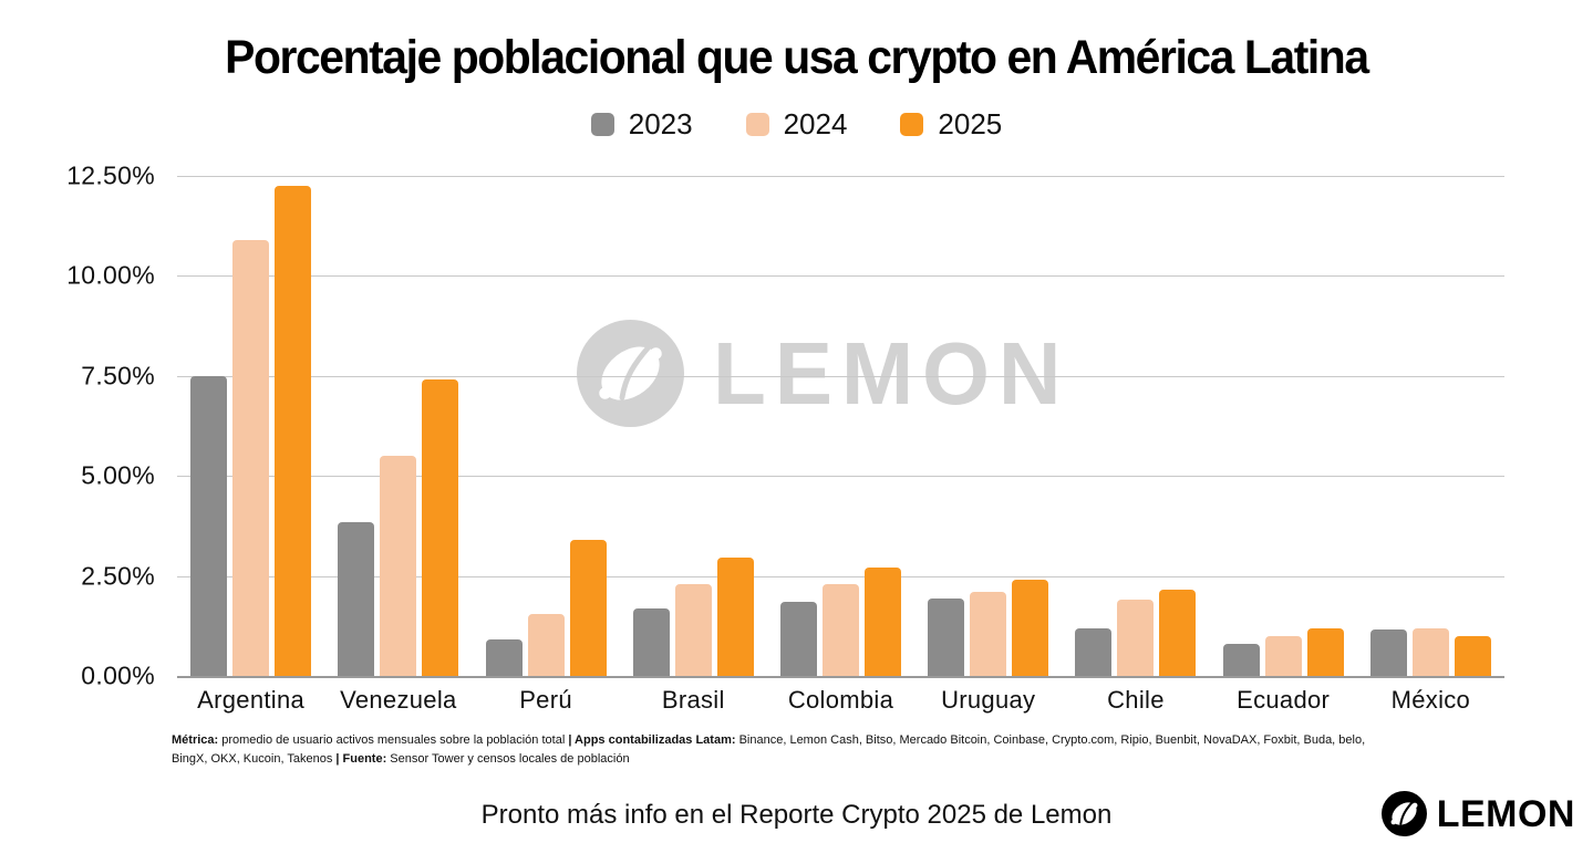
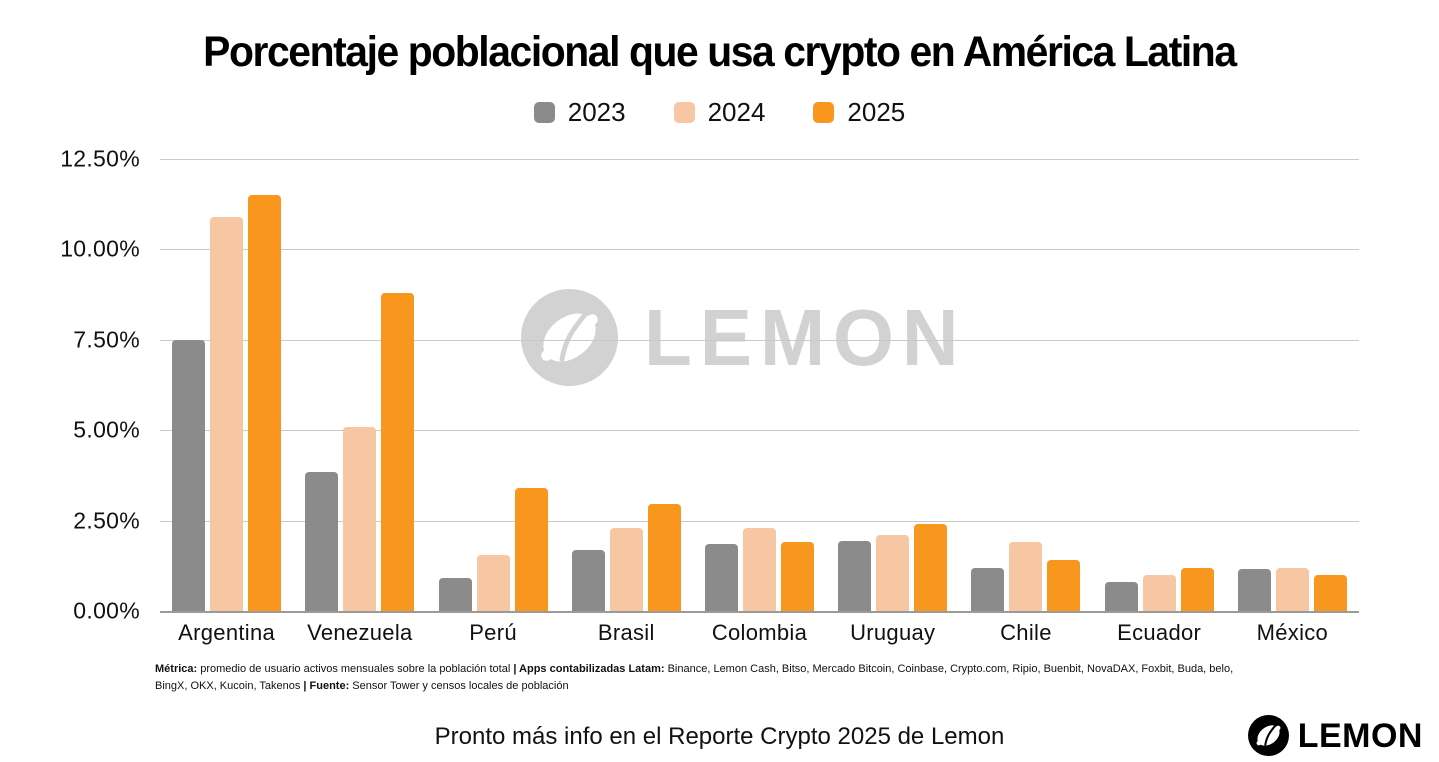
2025/Argentina: 12.2% -> 11.5%
2024/Venezuela: 5.5% -> 5.1%
2025/Venezuela: 7.4% -> 8.8%
2025/Colombia: 2.7% -> 1.9%
2025/Chile: 2.1% -> 1.4%
